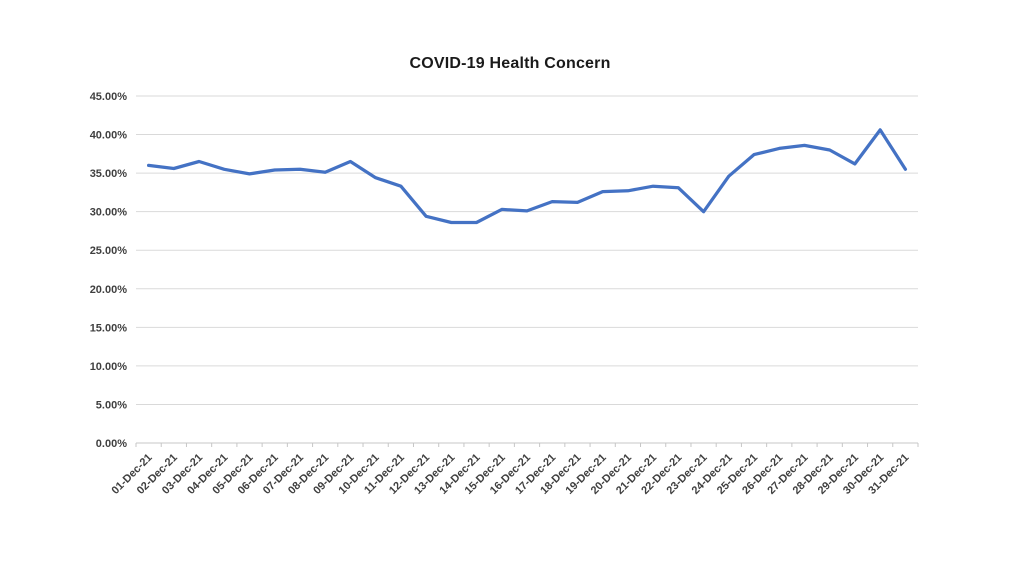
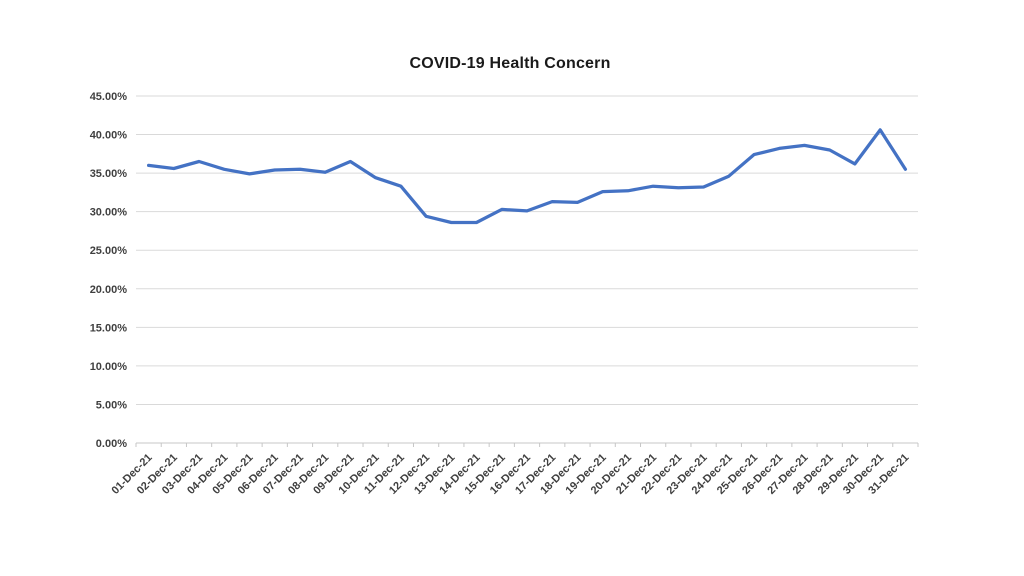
23-Dec-21: 30% -> 33%
